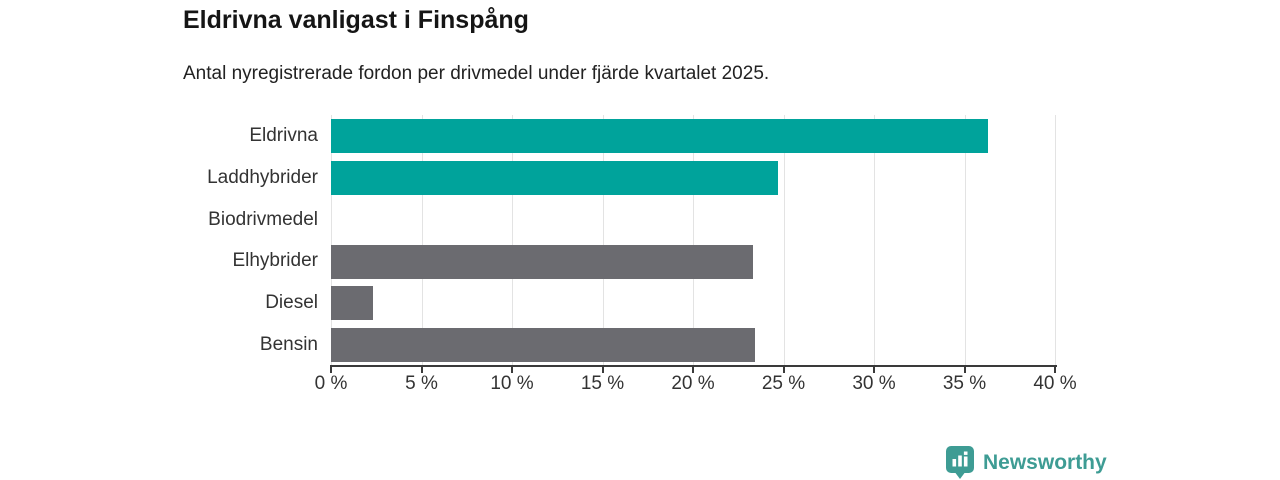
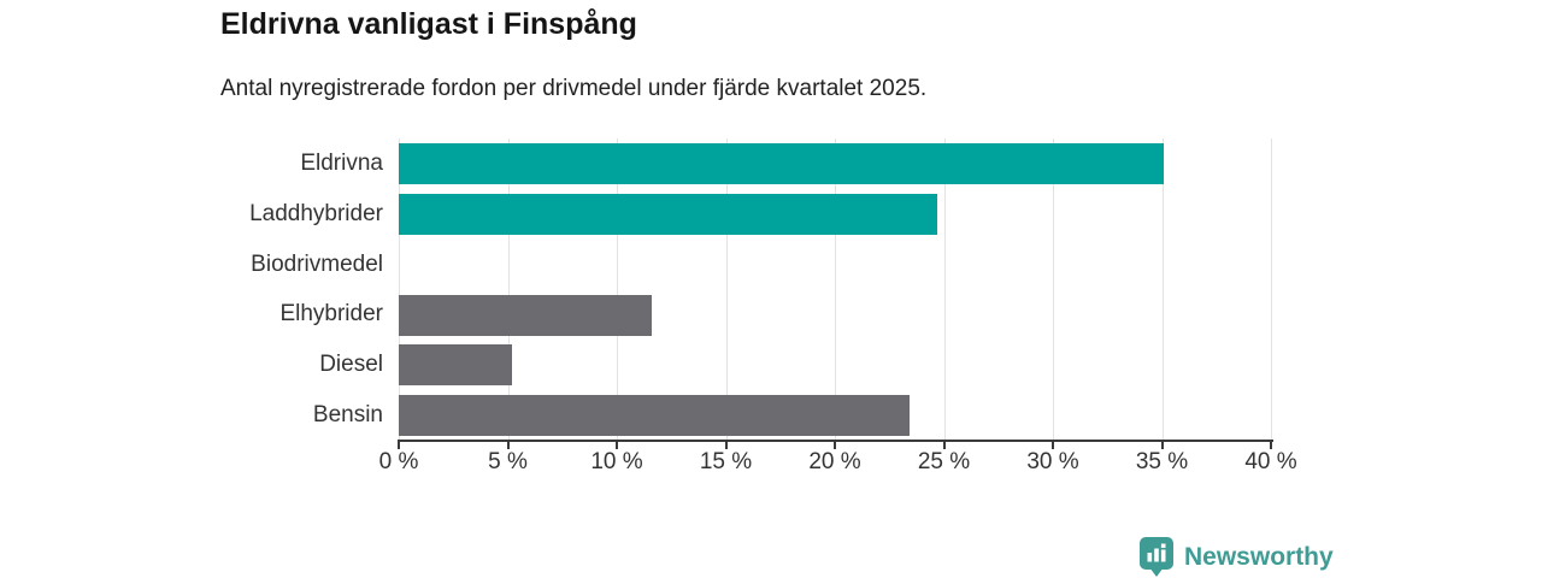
Eldrivna: 36.3% -> 35.1%
Elhybrider: 23.3% -> 11.6%
Diesel: 2.3% -> 5.2%
